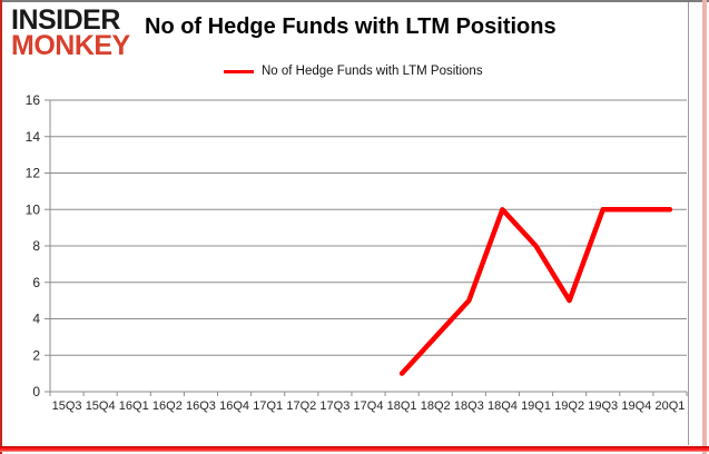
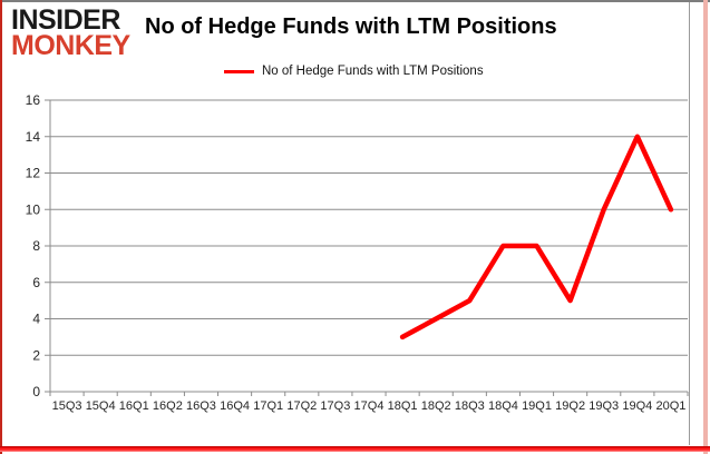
18Q1: 1 -> 3
18Q2: 3 -> 4
18Q4: 10 -> 8
19Q4: 10 -> 14
